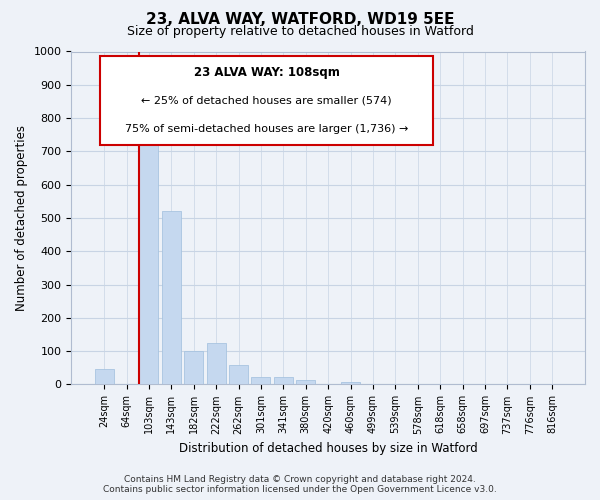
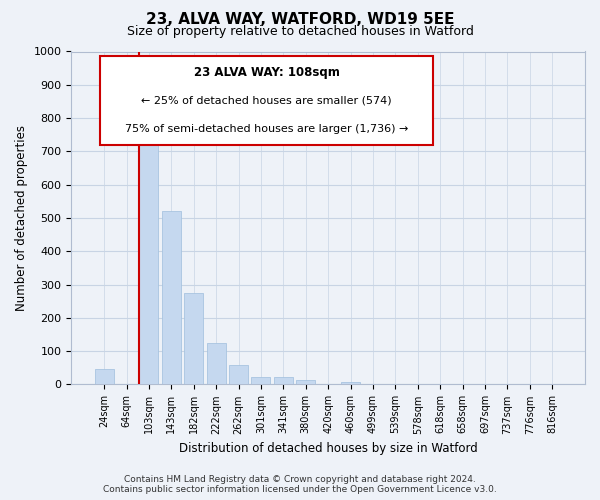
182sqm: 100 -> 275
